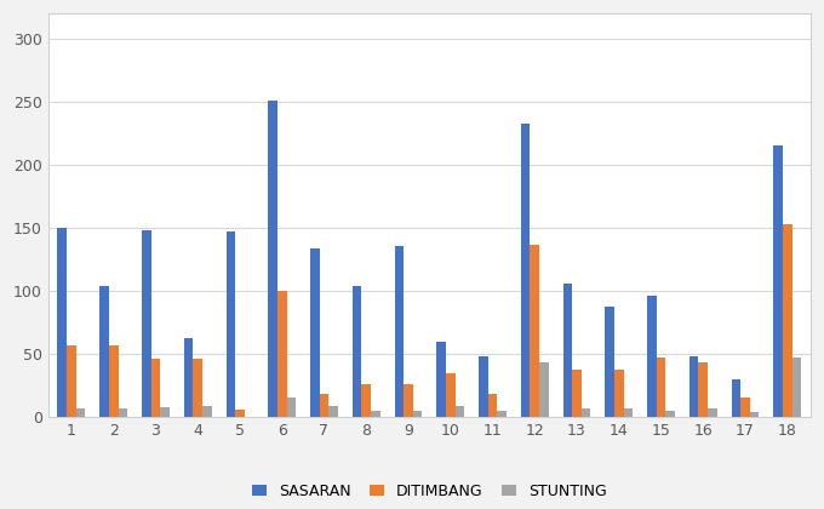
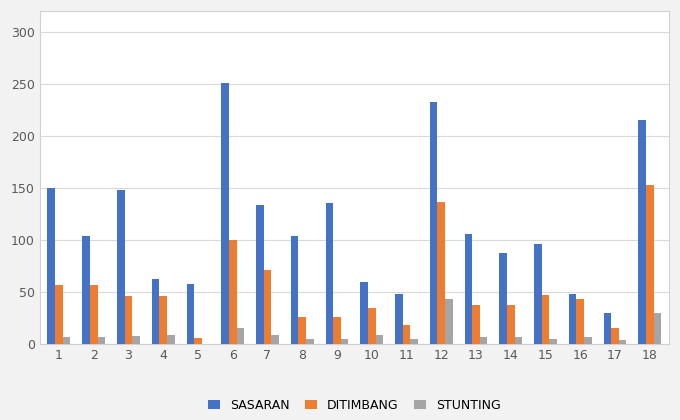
SASARAN/5: 147 -> 58
DITIMBANG/7: 19 -> 71
STUNTING/18: 47 -> 30
